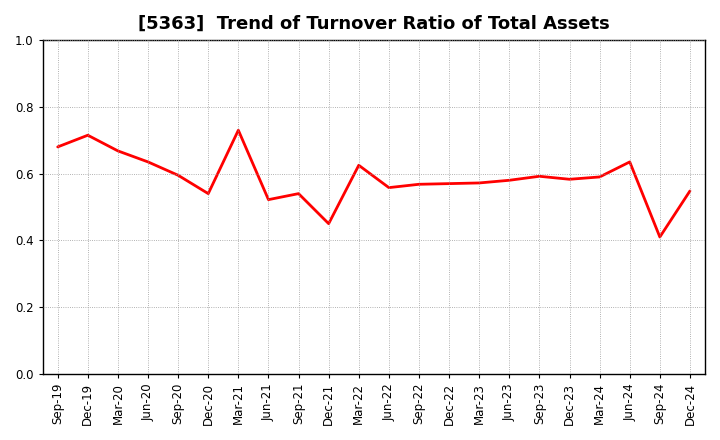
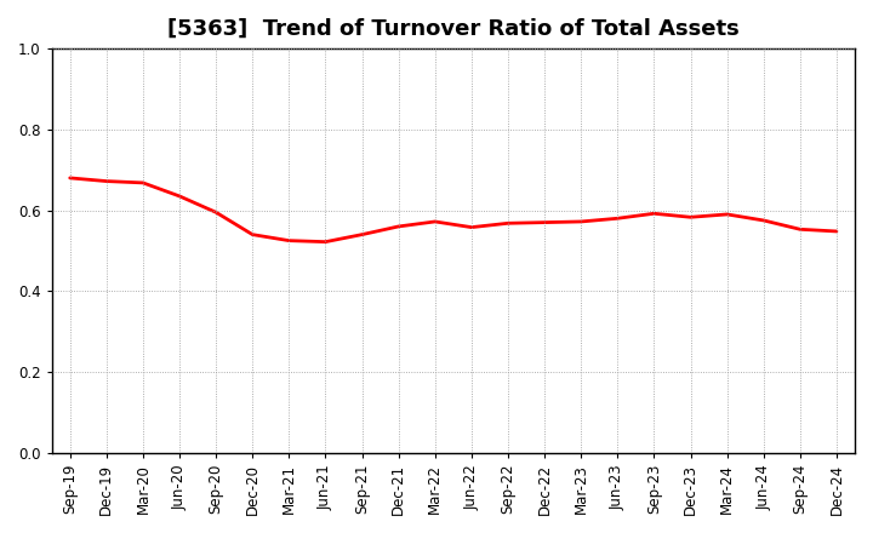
Dec-19: 0.715 -> 0.672
Mar-21: 0.730 -> 0.525
Dec-21: 0.450 -> 0.560
Mar-22: 0.625 -> 0.572
Jun-24: 0.635 -> 0.575
Sep-24: 0.410 -> 0.553
